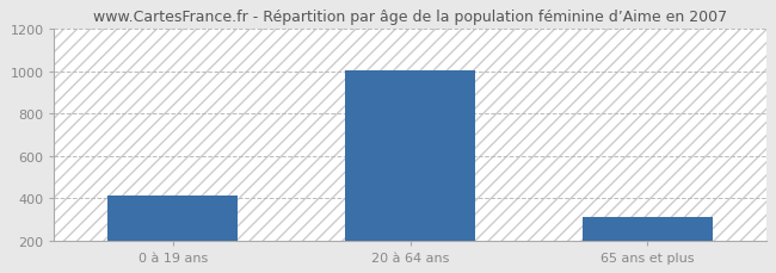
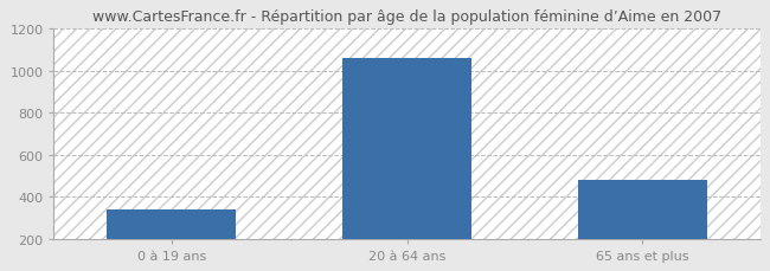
0 à 19 ans: 410 -> 340
20 à 64 ans: 1000 -> 1060
65 ans et plus: 310 -> 480
